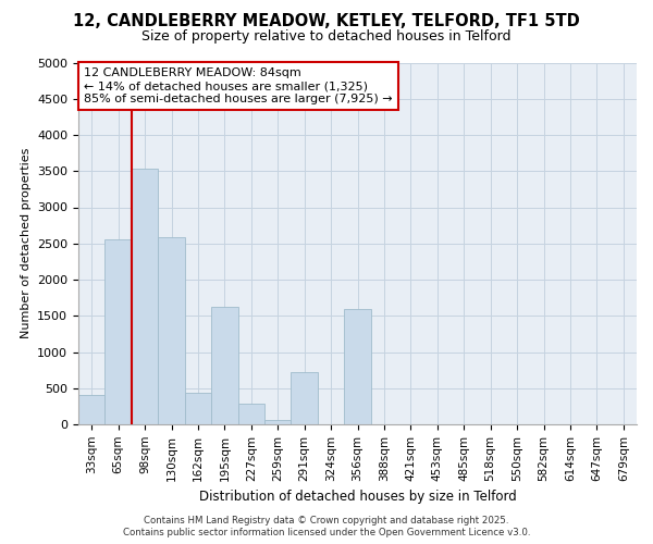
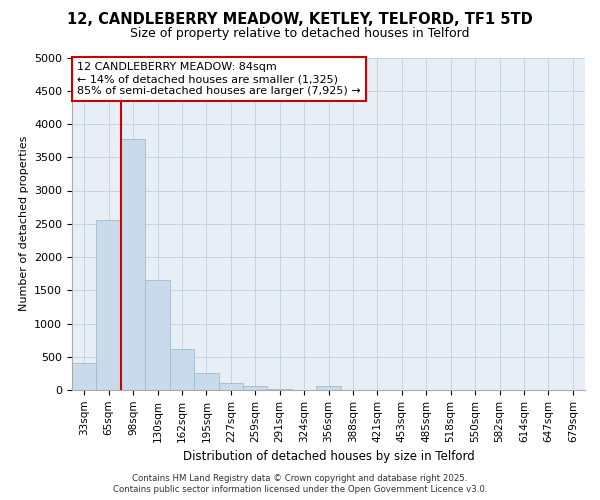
98sqm: 3540 -> 3780
130sqm: 2580 -> 1650
162sqm: 440 -> 620
195sqm: 1620 -> 250
227sqm: 280 -> 110
291sqm: 720 -> 20
356sqm: 1600 -> 60
